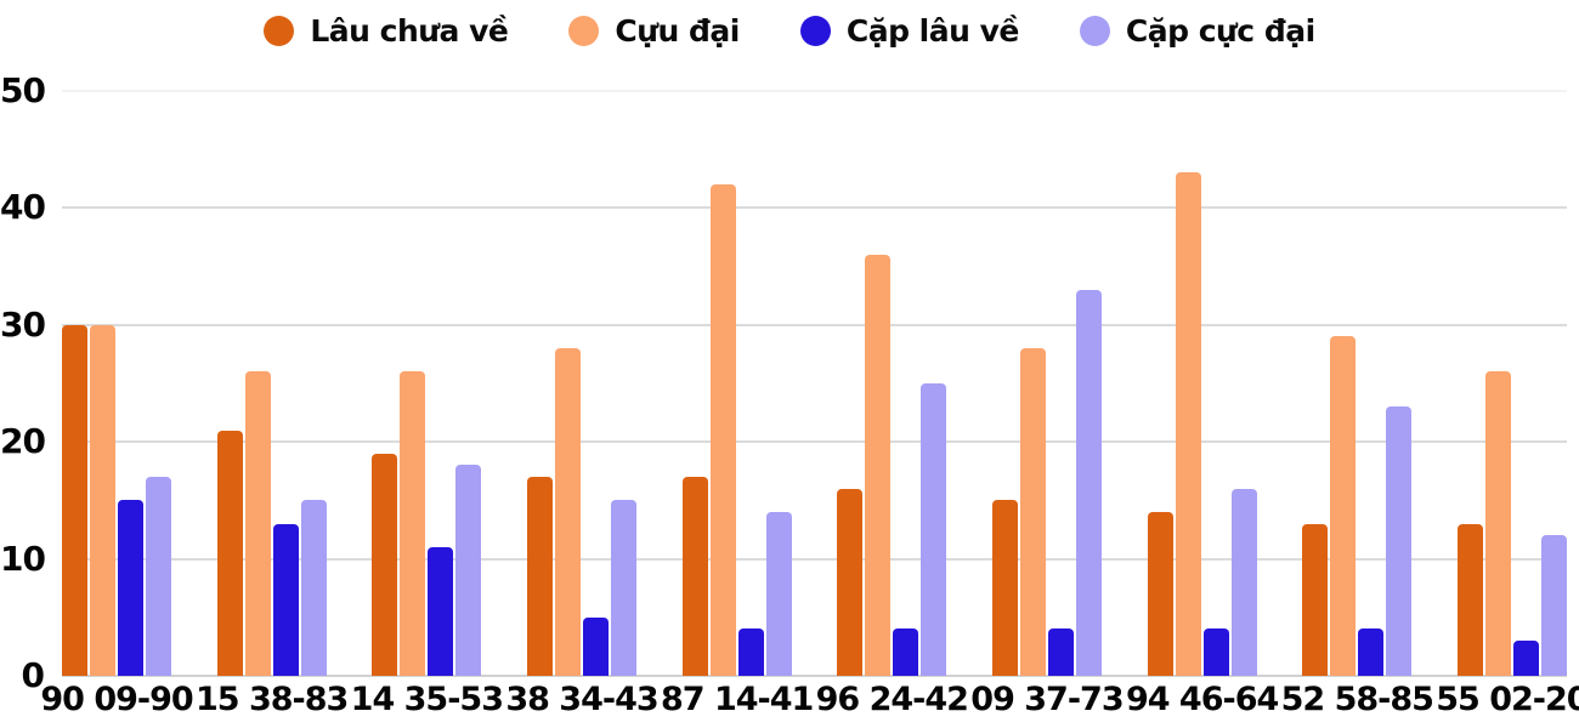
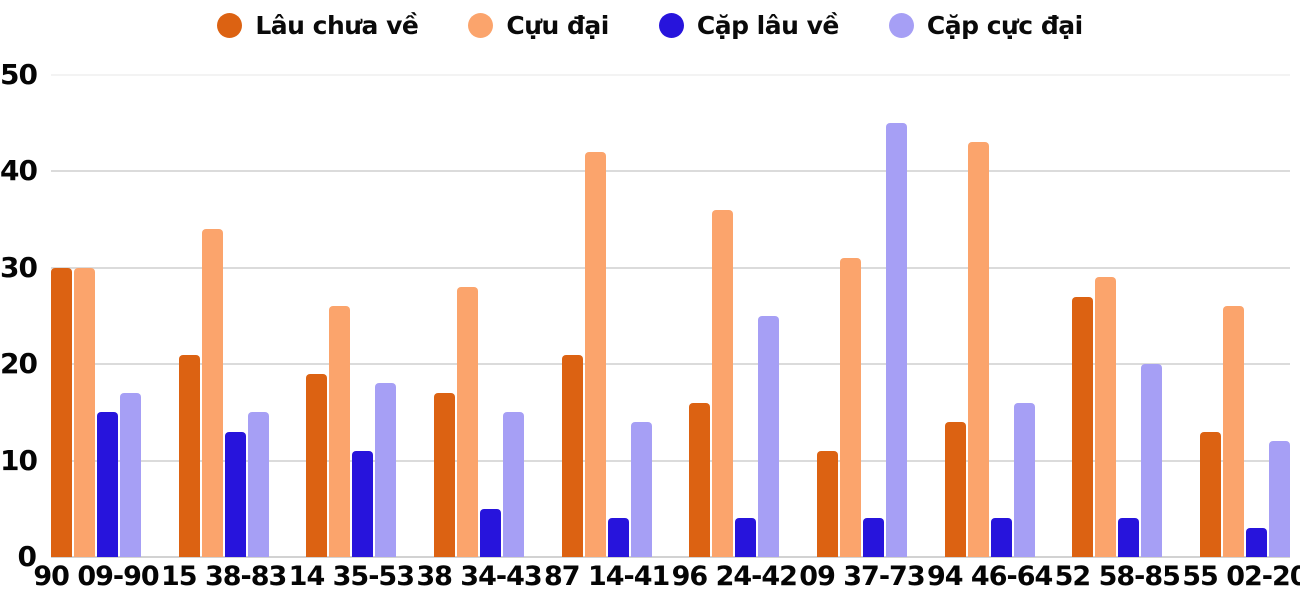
Cựu đại/15 38-83: 26 -> 34
Lâu chưa về/87 14-41: 17 -> 21
Lâu chưa về/09 37-73: 15 -> 11
Cựu đại/09 37-73: 28 -> 31
Cặp cực đại/09 37-73: 33 -> 45
Lâu chưa về/52 58-85: 13 -> 27
Cặp cực đại/52 58-85: 23 -> 20
